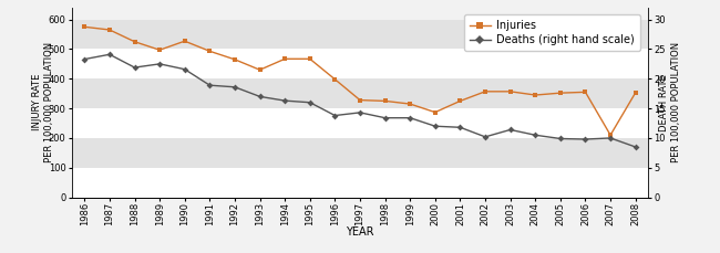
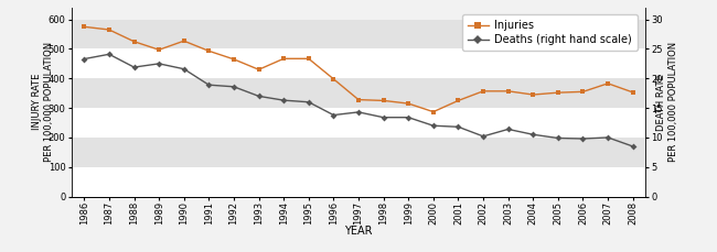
Injuries/2007: 210 -> 383
